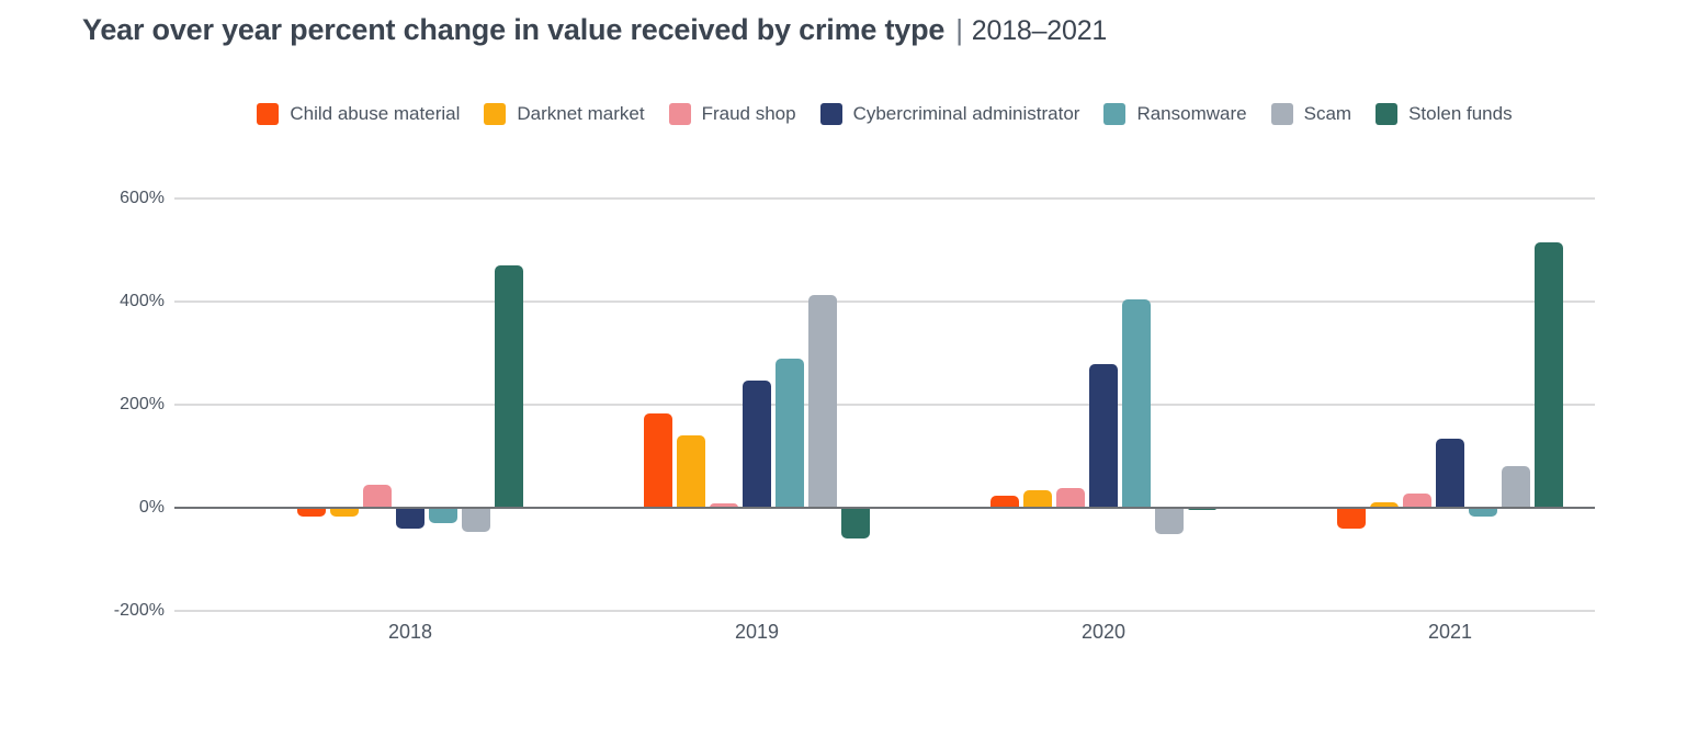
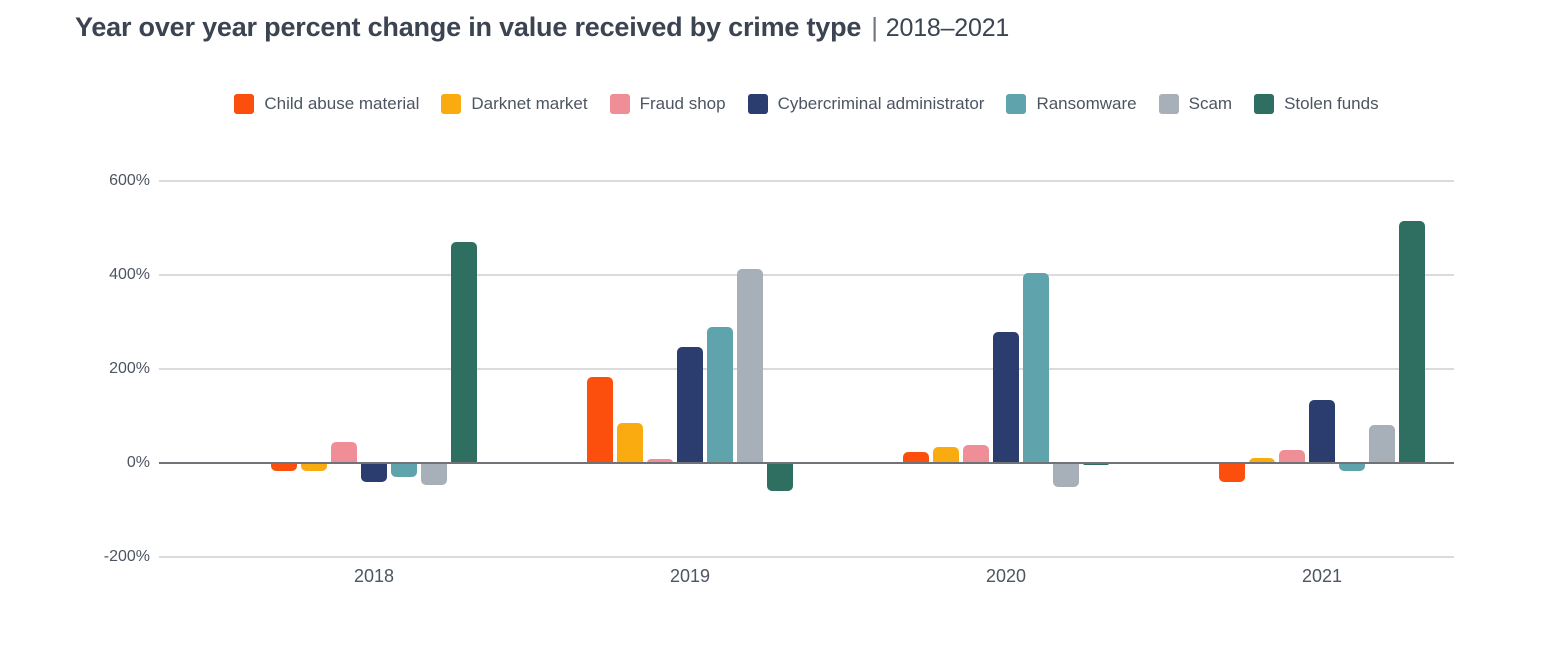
Darknet market/2019: 140% -> 90%
